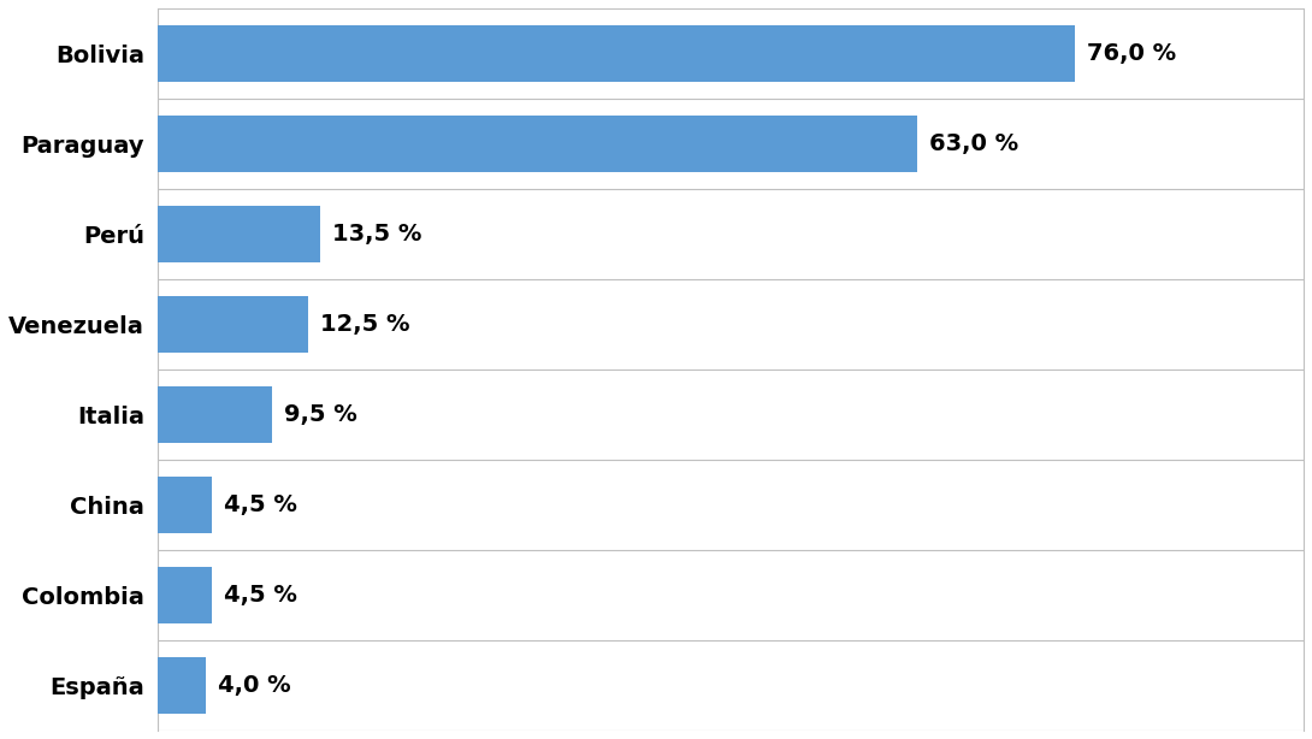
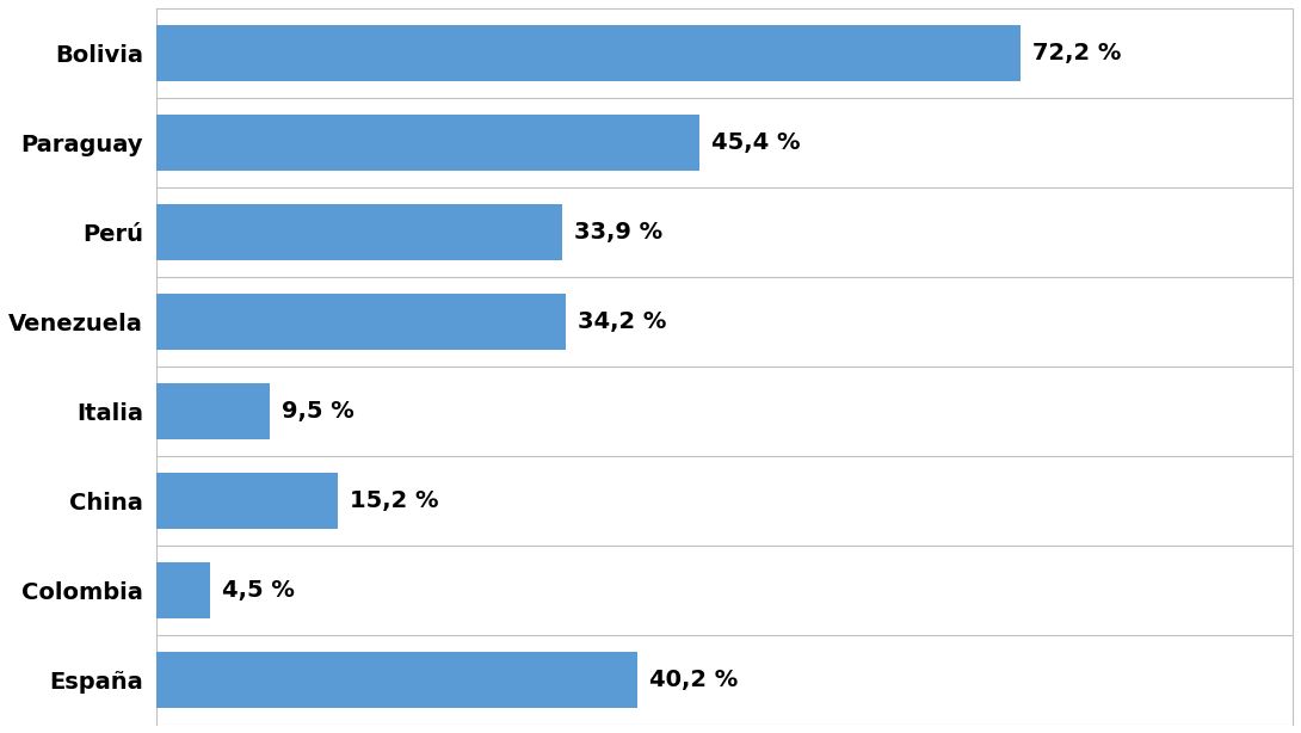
Bolivia: 76,0 -> 72,2
Paraguay: 63,0 -> 45,4
Perú: 13,5 -> 33,9
Venezuela: 12,5 -> 34,2
China: 4,5 -> 15,2
España: 4,0 -> 40,2
